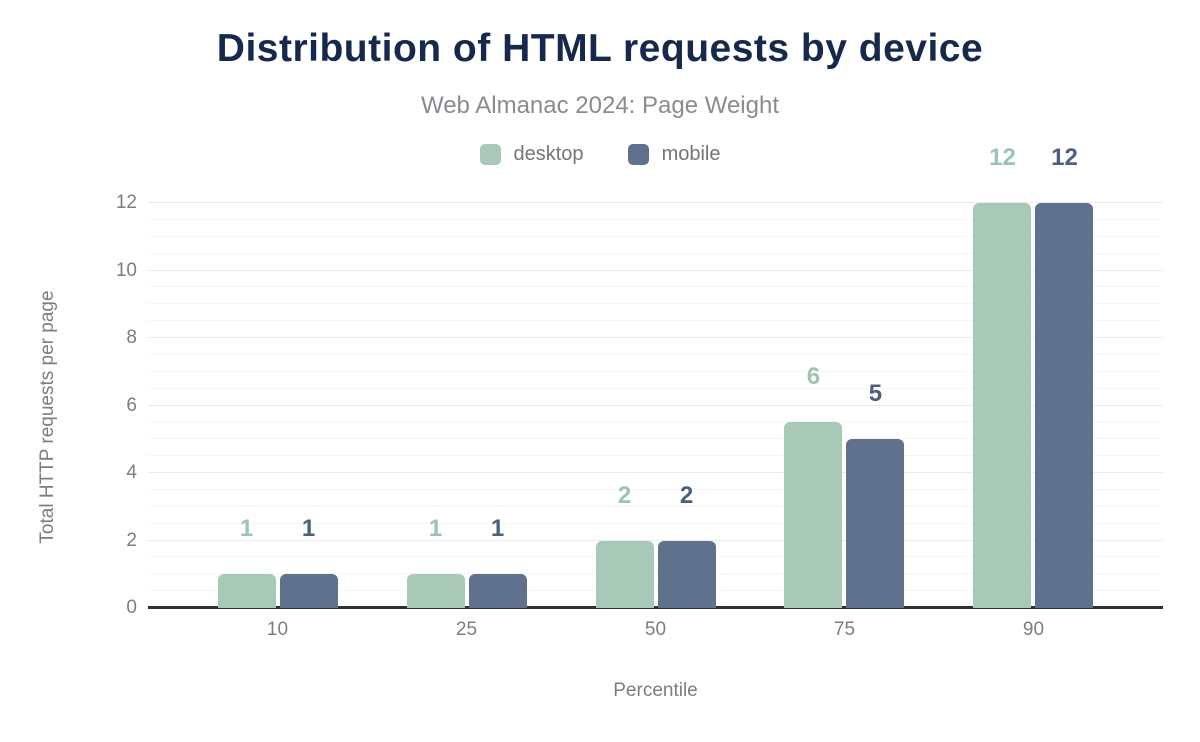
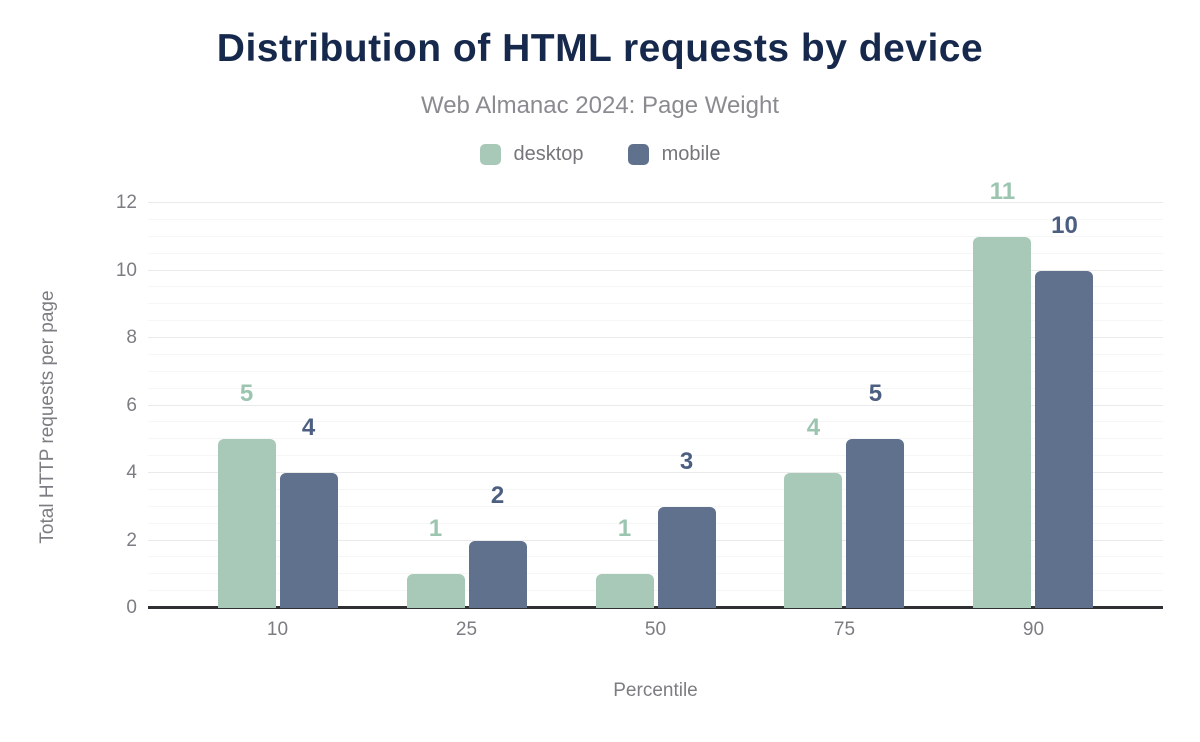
desktop/10: 1 -> 5
mobile/10: 1 -> 4
mobile/25: 1 -> 2
desktop/50: 2 -> 1
mobile/50: 2 -> 3
desktop/75: 6 -> 4
desktop/90: 12 -> 11
mobile/90: 12 -> 10
